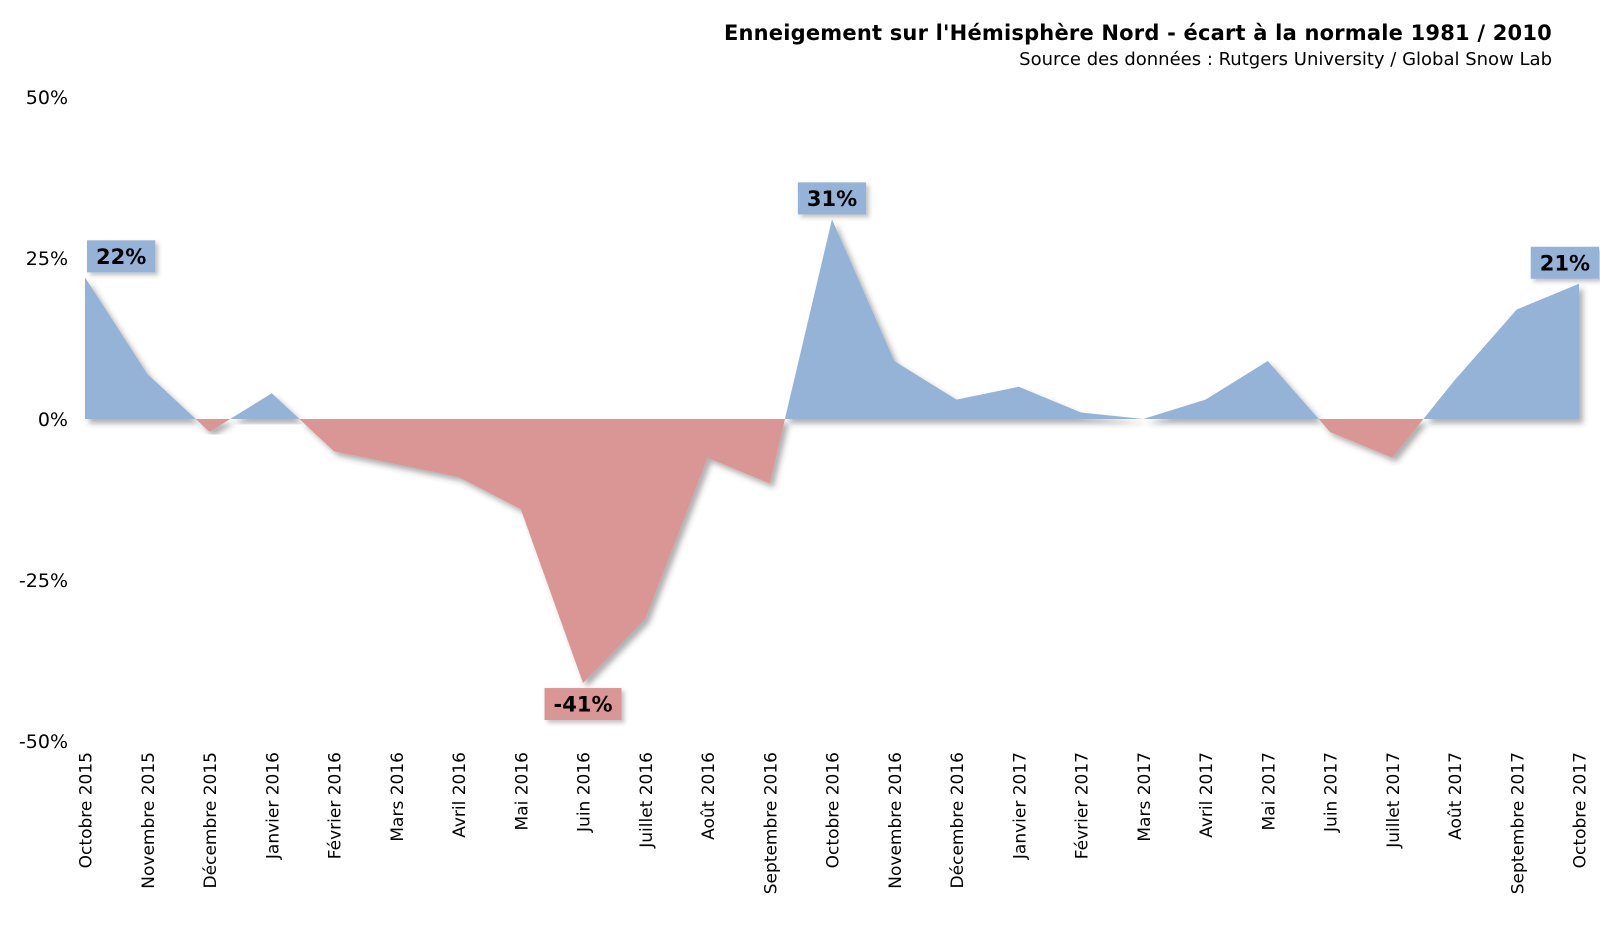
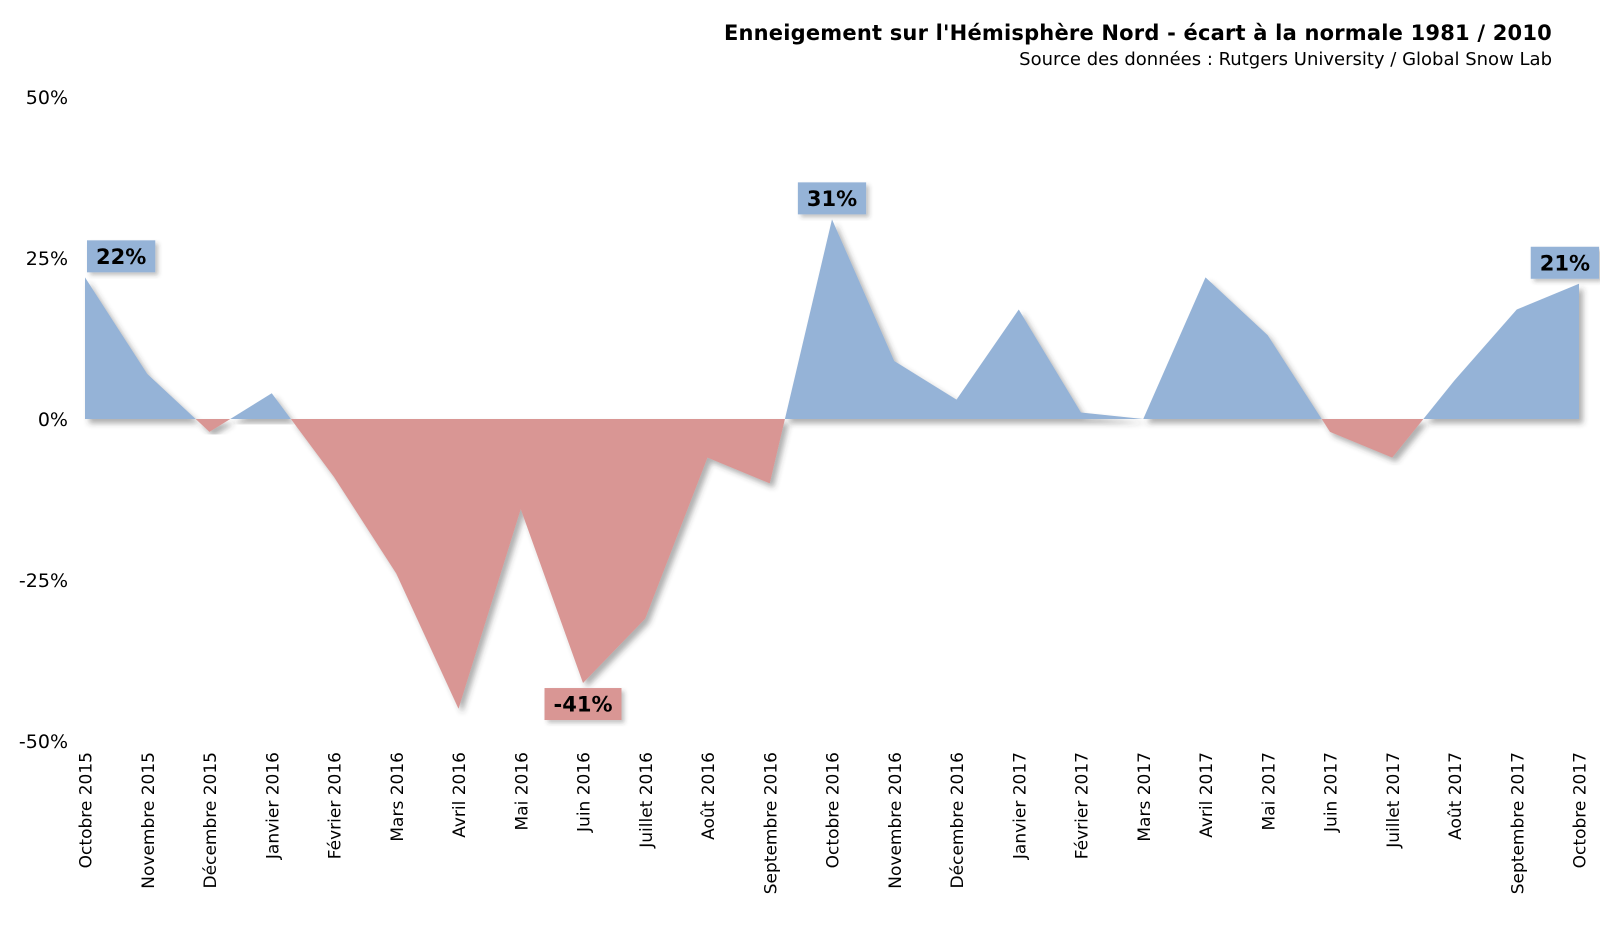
Février 2016: -5% -> -9%
Mars 2016: -7% -> -24%
Avril 2016: -9% -> -45%
Janvier 2017: 5% -> 17%
Avril 2017: 3% -> 22%
Mai 2017: 9% -> 13%
